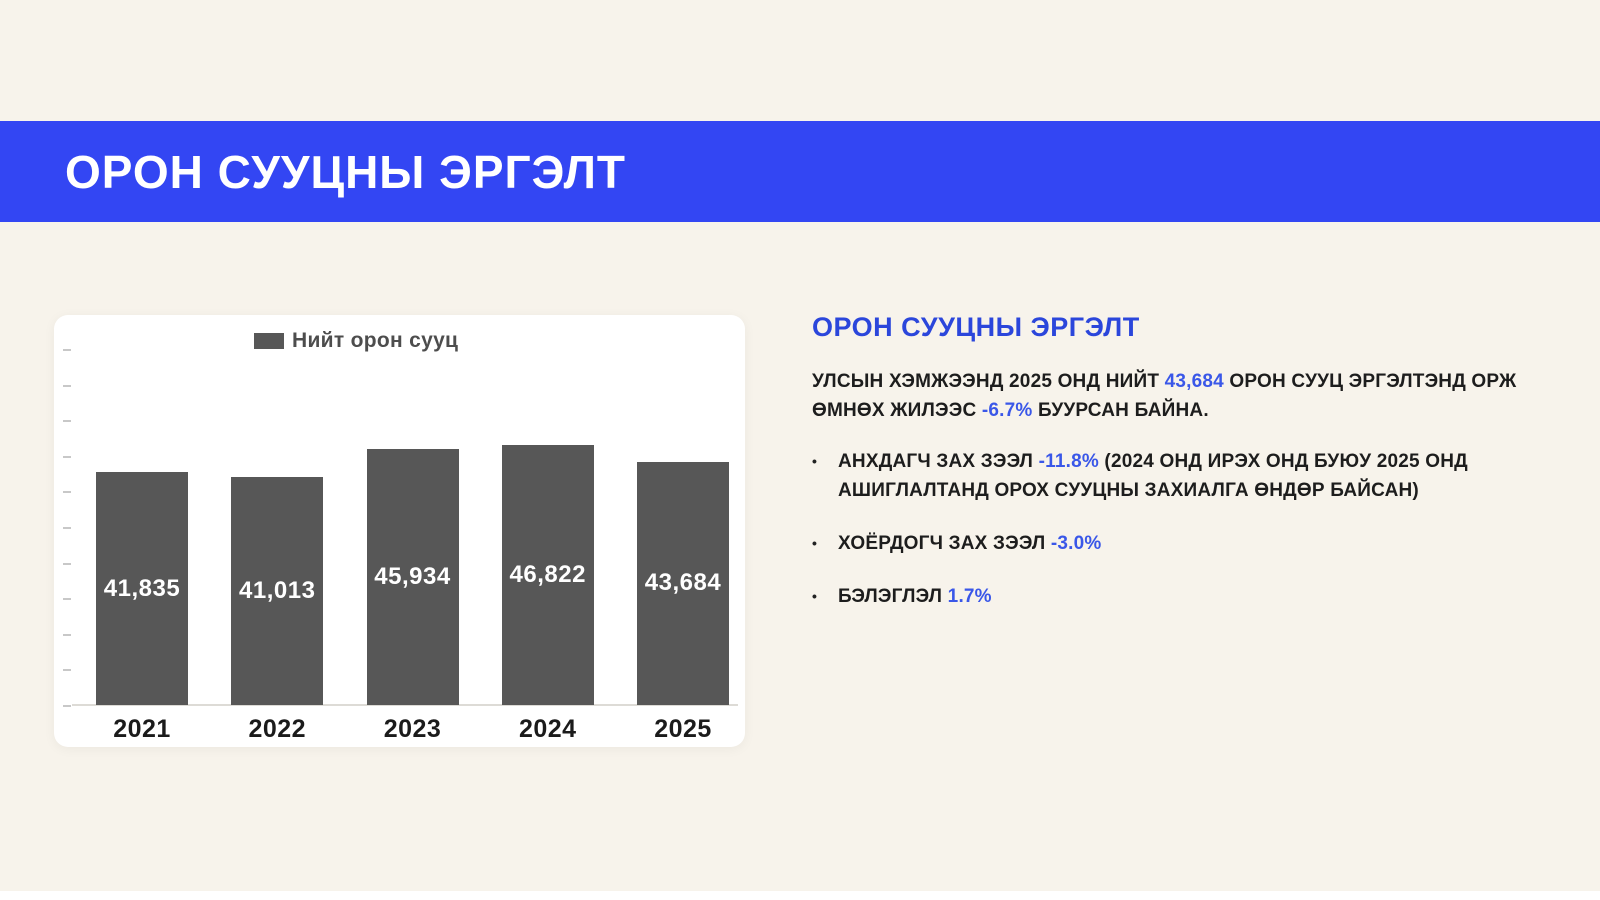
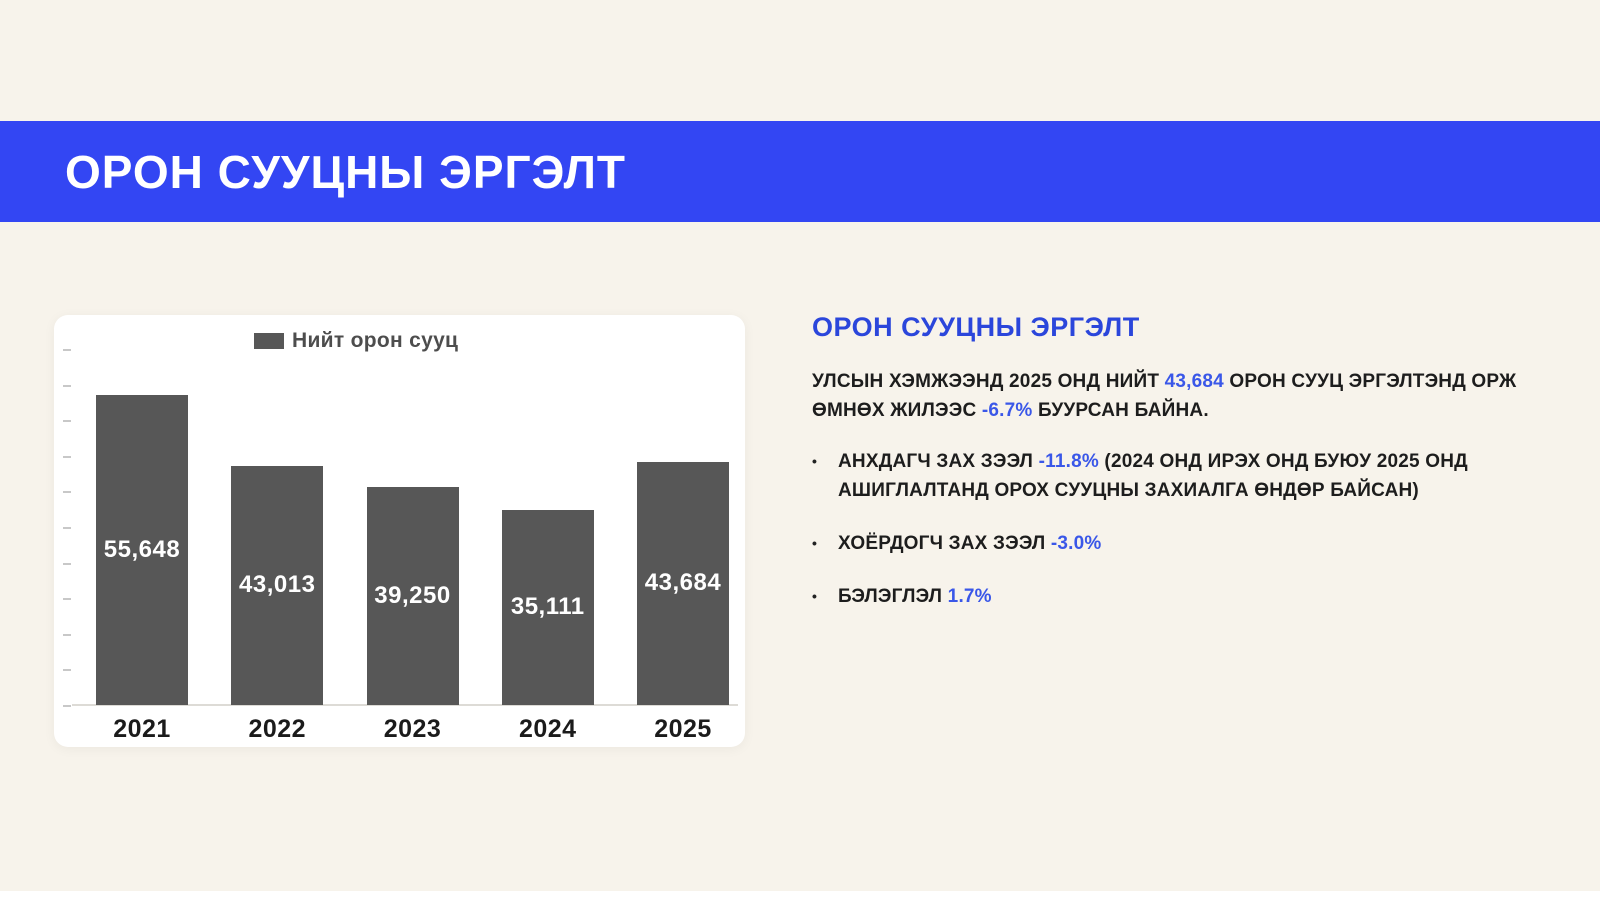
2021: 41,835 -> 55,648
2022: 41,013 -> 43,013
2023: 45,934 -> 39,250
2024: 46,822 -> 35,111
